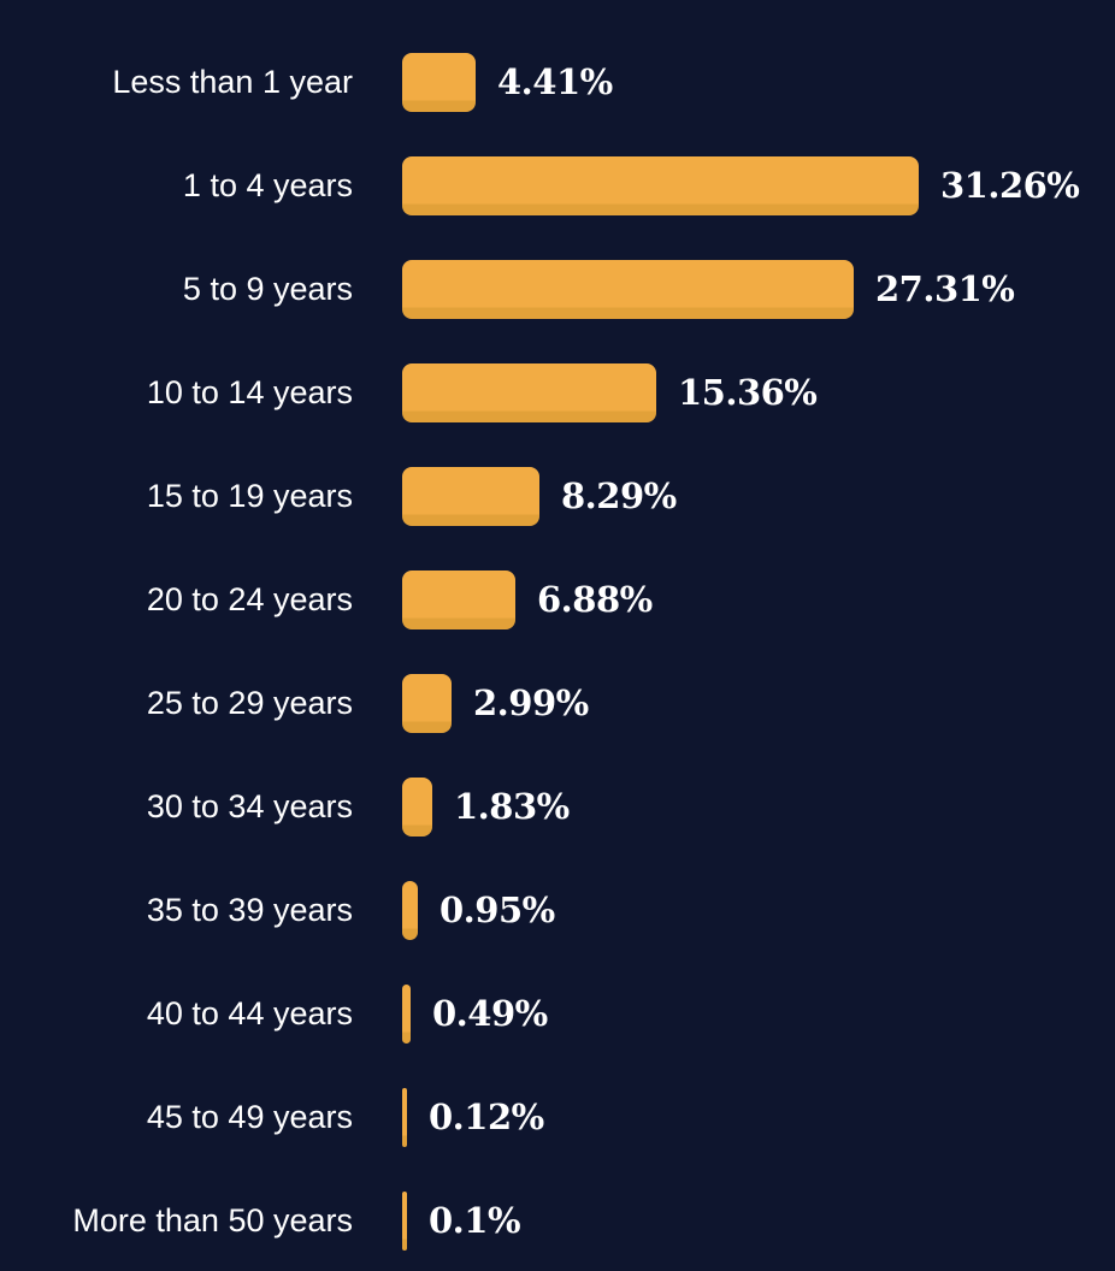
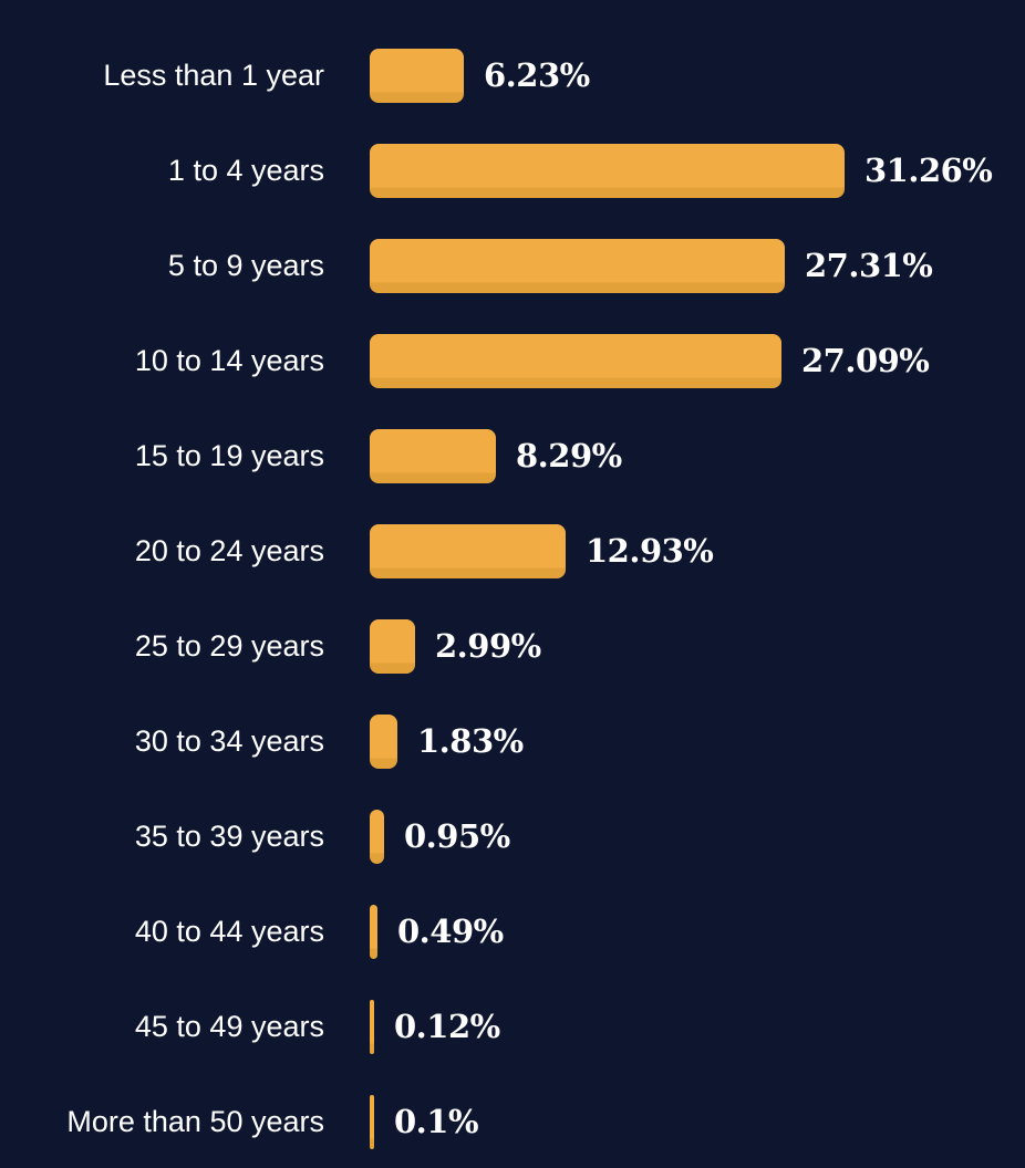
Less than 1 year: 4.41% -> 6.23%
10 to 14 years: 15.36% -> 27.09%
20 to 24 years: 6.88% -> 12.93%
